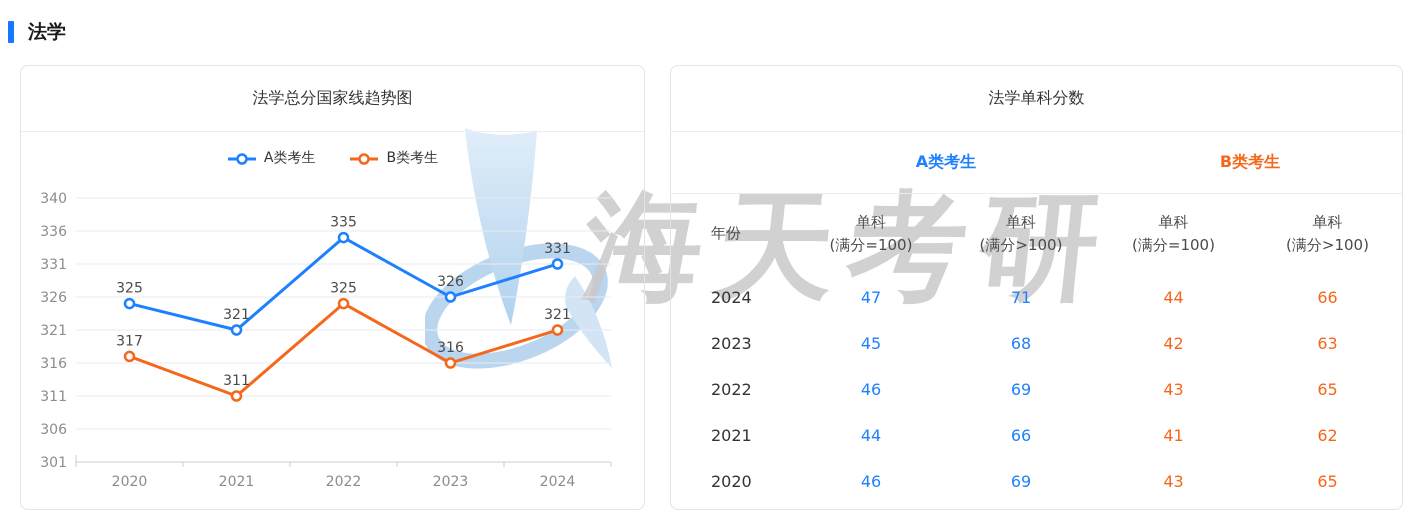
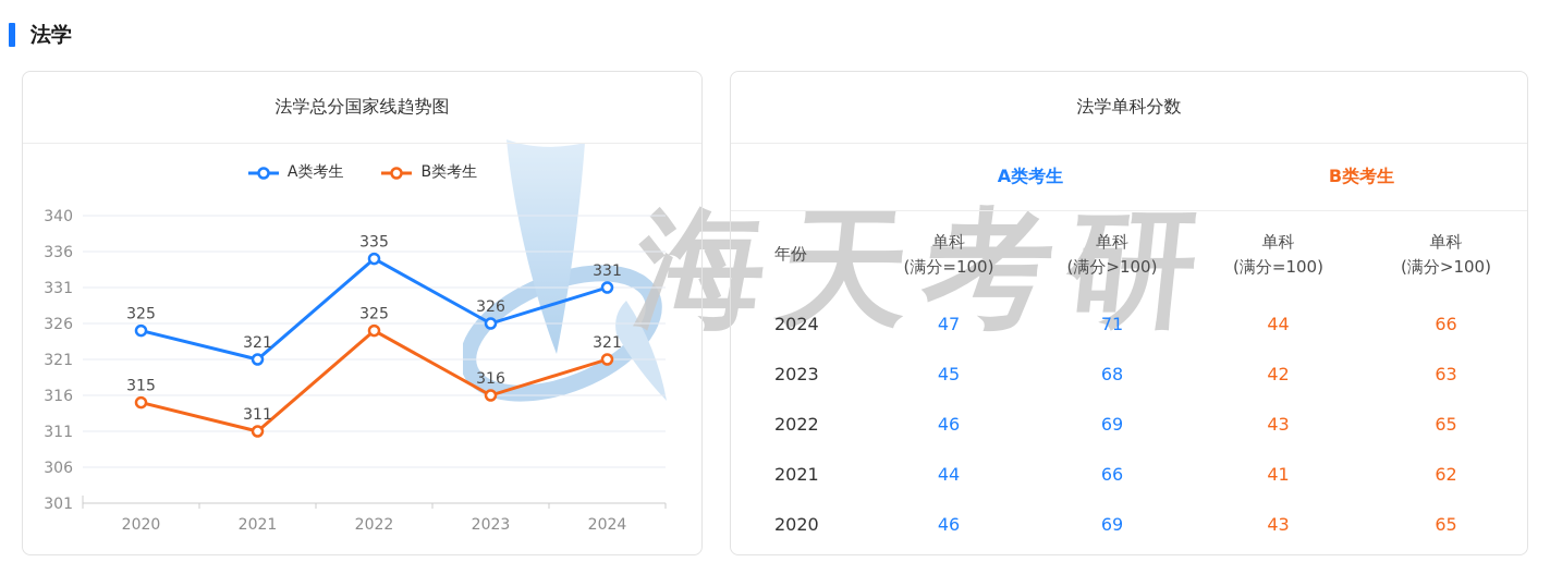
B类考生/2020: 317 -> 315
